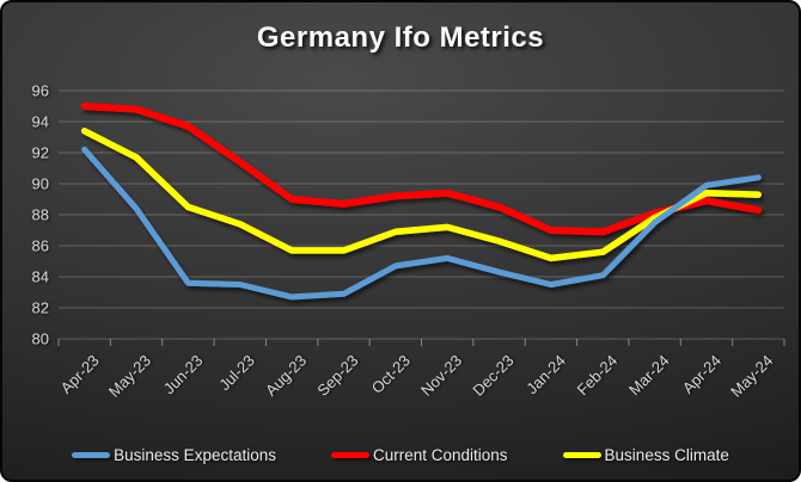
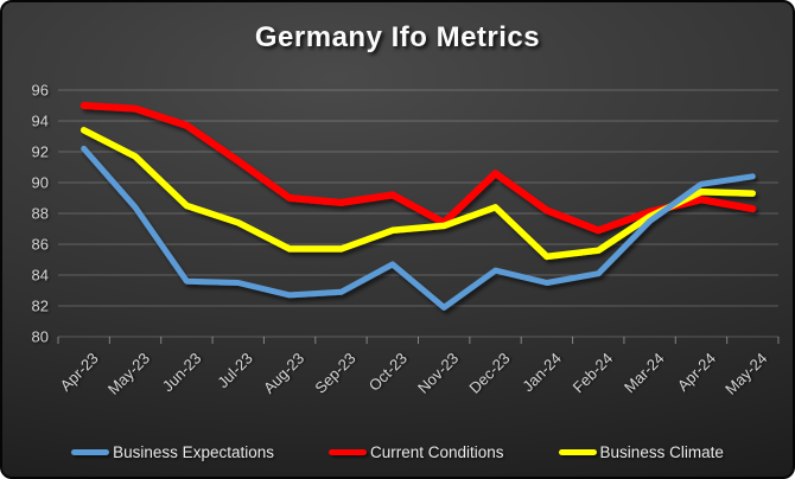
Business Expectations/Nov-23: 85.2 -> 81.9
Current Conditions/Nov-23: 89.4 -> 87.4
Current Conditions/Dec-23: 88.5 -> 90.6
Business Climate/Dec-23: 86.3 -> 88.4
Current Conditions/Jan-24: 87.0 -> 88.2
